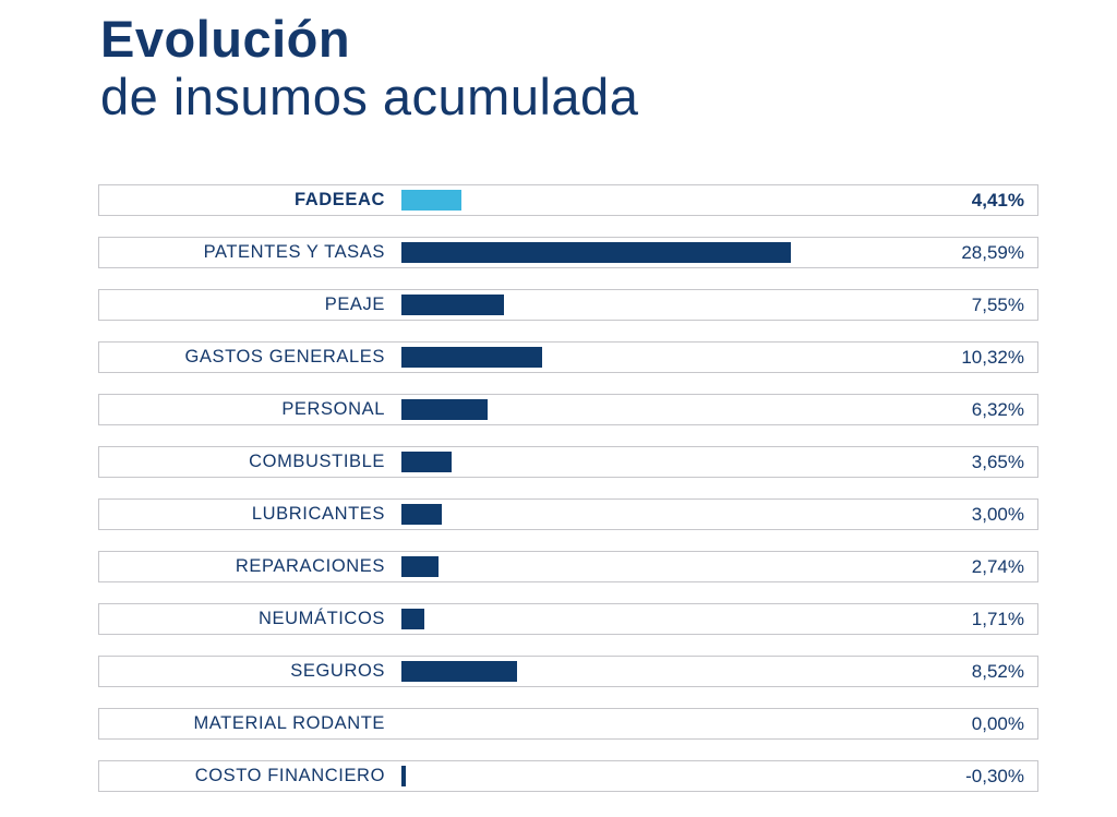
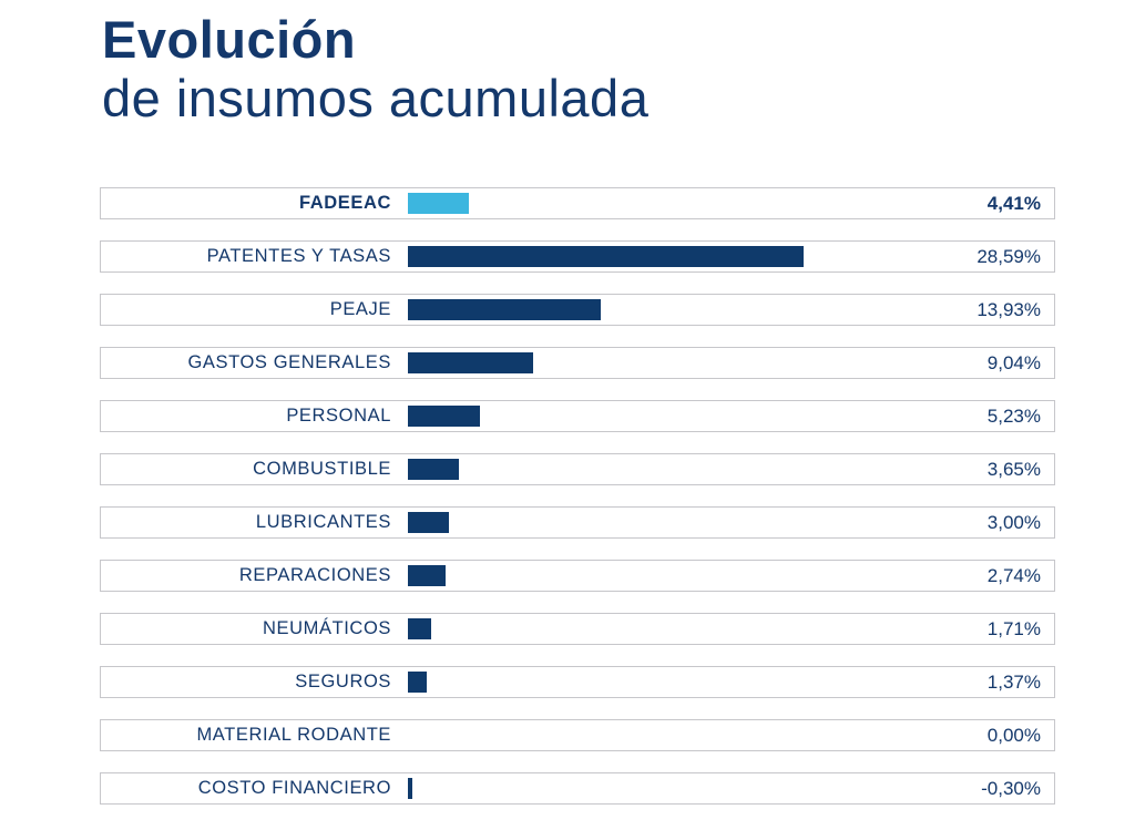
PEAJE: 7,55% -> 13,93%
GASTOS GENERALES: 10,32% -> 9,04%
PERSONAL: 6,32% -> 5,23%
SEGUROS: 8,52% -> 1,37%
